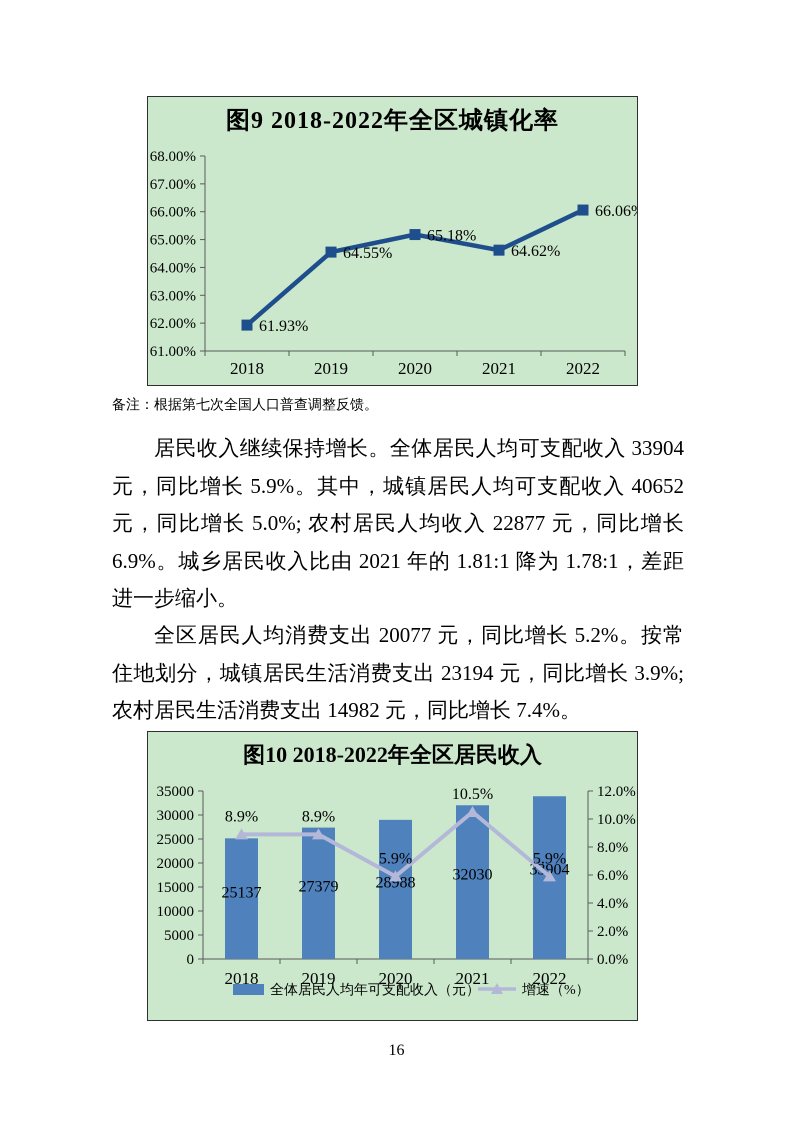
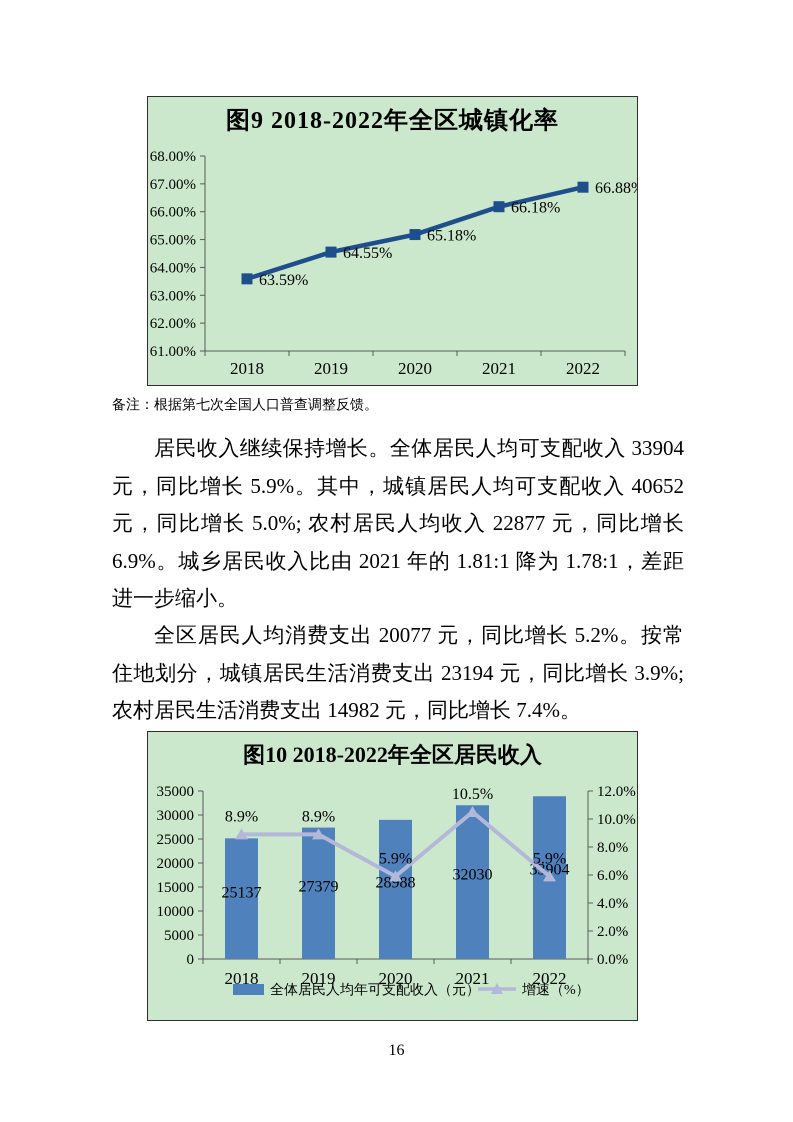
图9 2018-2022年全区城镇化率/2018: 61.93% -> 63.59%
图9 2018-2022年全区城镇化率/2021: 64.62% -> 66.18%
图9 2018-2022年全区城镇化率/2022: 66.06% -> 66.88%
